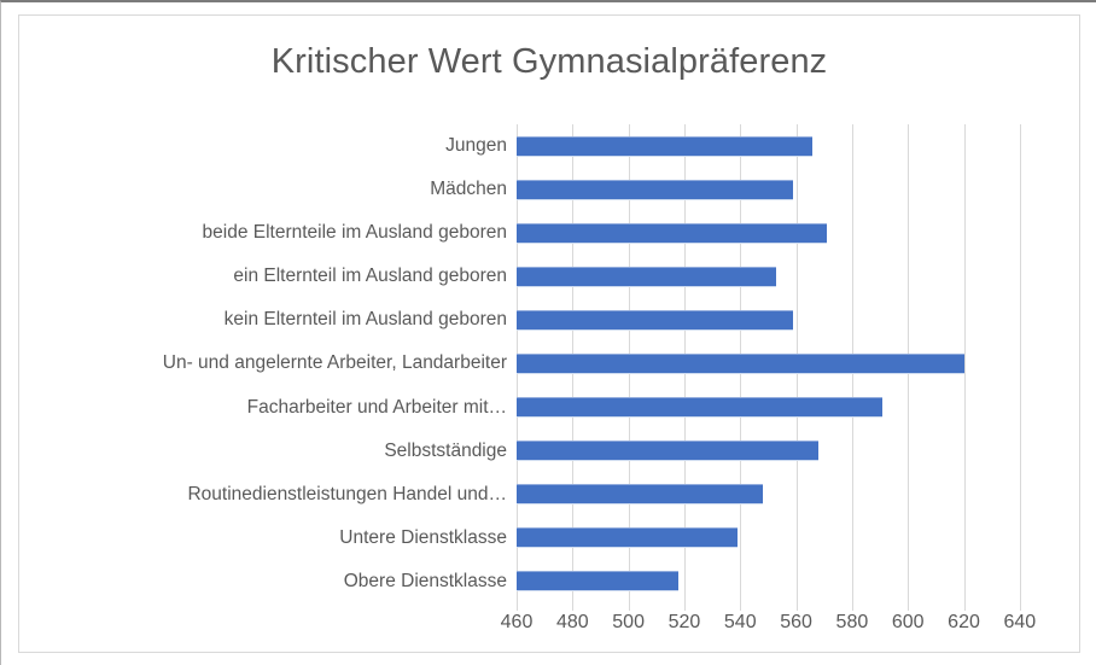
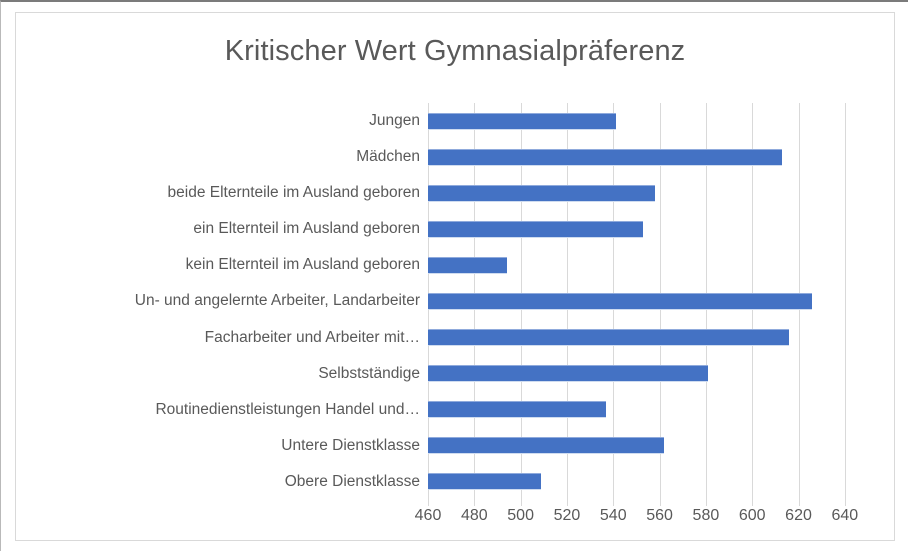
Jungen: 566 -> 541
Mädchen: 559 -> 613
beide Elternteile im Ausland geboren: 571 -> 558
kein Elternteil im Ausland geboren: 559 -> 494
Un- und angelernte Arbeiter, Landarbeiter: 620 -> 626
Facharbeiter und Arbeiter mit…: 591 -> 616
Selbstständige: 568 -> 581
Routinedienstleistungen Handel und…: 548 -> 537
Untere Dienstklasse: 539 -> 562
Obere Dienstklasse: 518 -> 509
